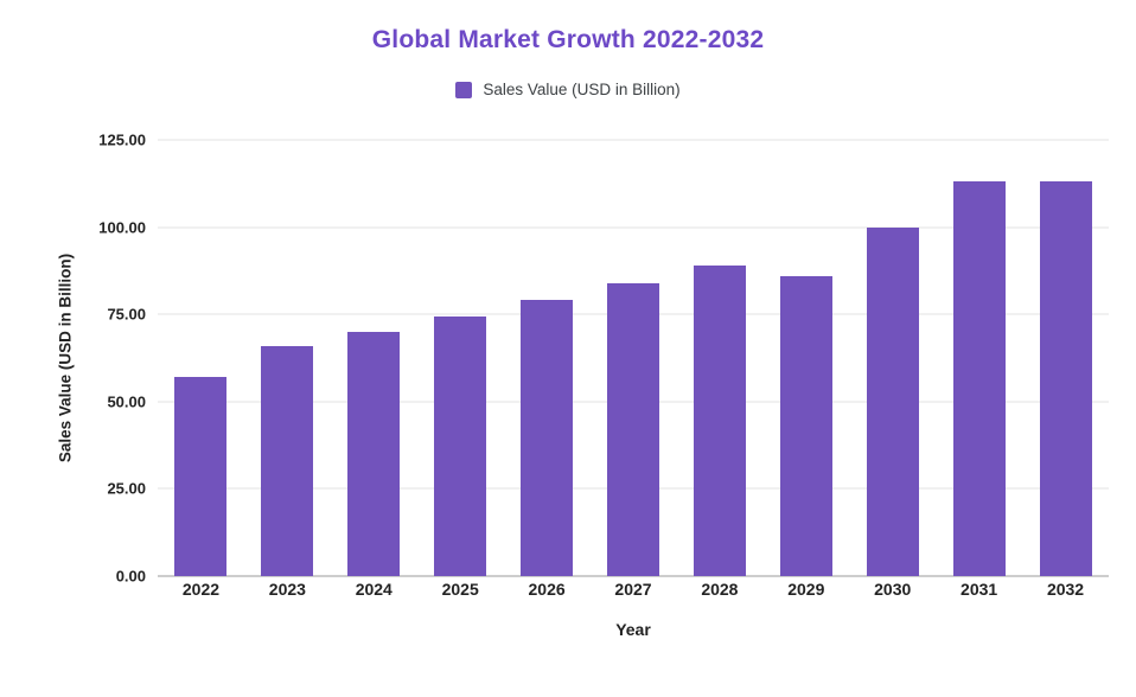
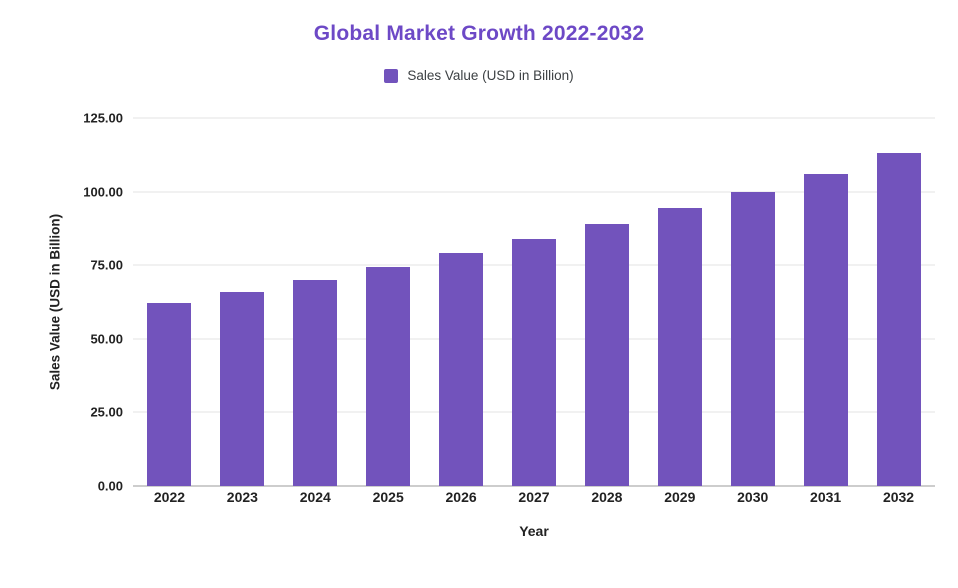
2022: 57 -> 62
2029: 86 -> 94
2031: 113 -> 106
